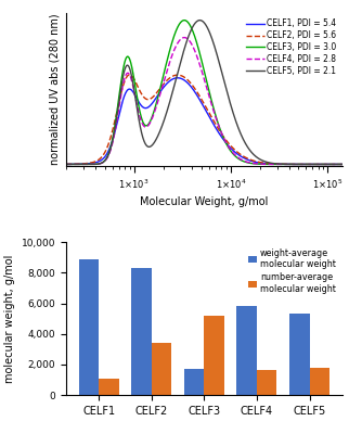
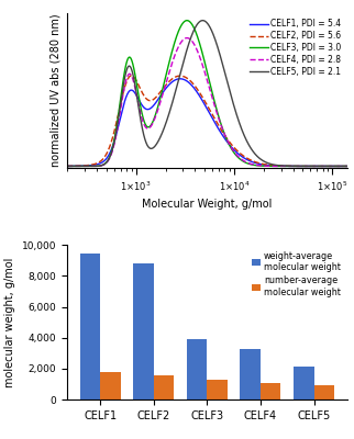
weight-average molecular weight/CELF1: 8,900 -> 9,400
number-average molecular weight/CELF1: 1,100 -> 1,800
weight-average molecular weight/CELF2: 8,300 -> 8,800
number-average molecular weight/CELF2: 3,400 -> 1,600
weight-average molecular weight/CELF3: 1,700 -> 3,900
number-average molecular weight/CELF3: 5,200 -> 1,200
weight-average molecular weight/CELF4: 5,800 -> 3,200
number-average molecular weight/CELF4: 1,600 -> 1,000
weight-average molecular weight/CELF5: 5,300 -> 2,200
number-average molecular weight/CELF5: 1,800 -> 900
